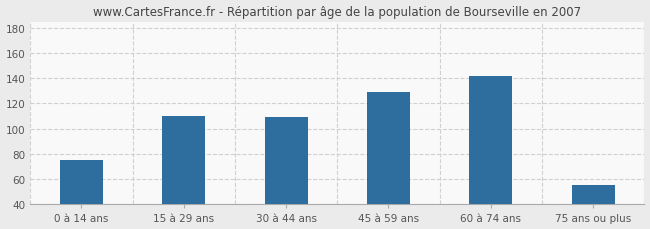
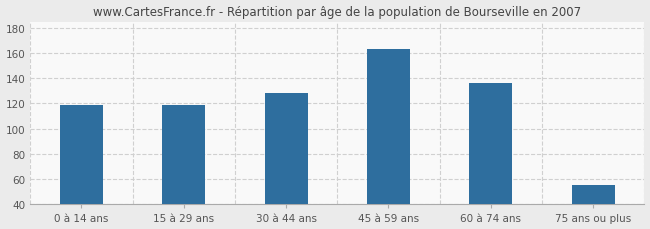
0 à 14 ans: 75 -> 119
15 à 29 ans: 110 -> 119
30 à 44 ans: 109 -> 128
45 à 59 ans: 129 -> 163
60 à 74 ans: 142 -> 136
